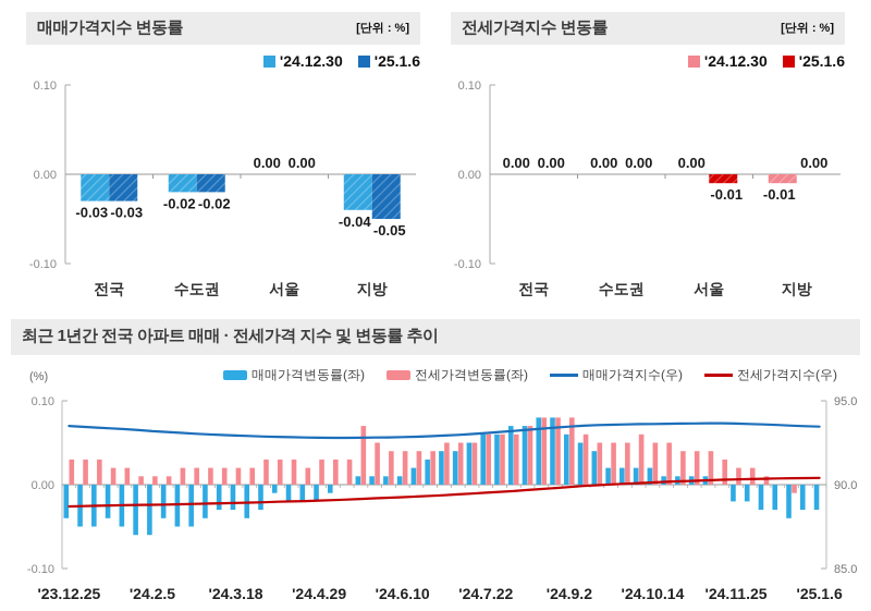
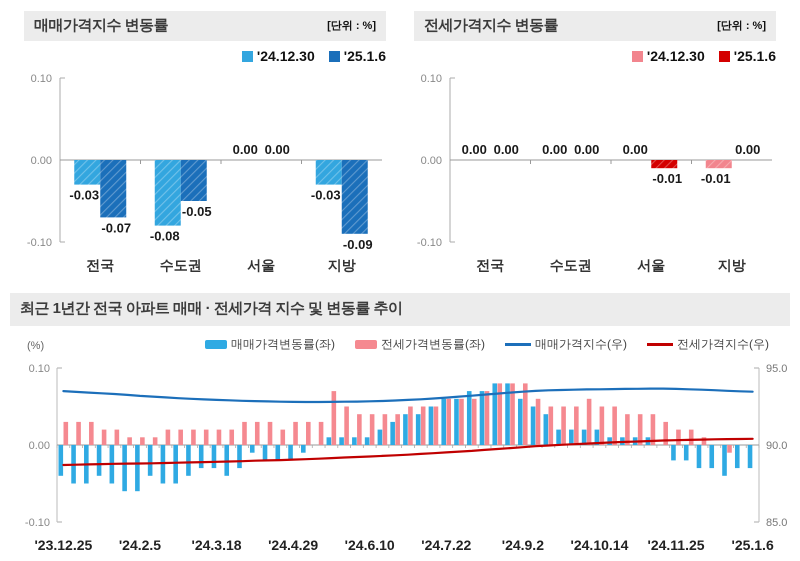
매매가격지수 변동률/'25.1.6/전국: -0.03 -> -0.07
매매가격지수 변동률/'24.12.30/수도권: -0.02 -> -0.08
매매가격지수 변동률/'25.1.6/수도권: -0.02 -> -0.05
매매가격지수 변동률/'24.12.30/지방: -0.04 -> -0.03
매매가격지수 변동률/'25.1.6/지방: -0.05 -> -0.09
